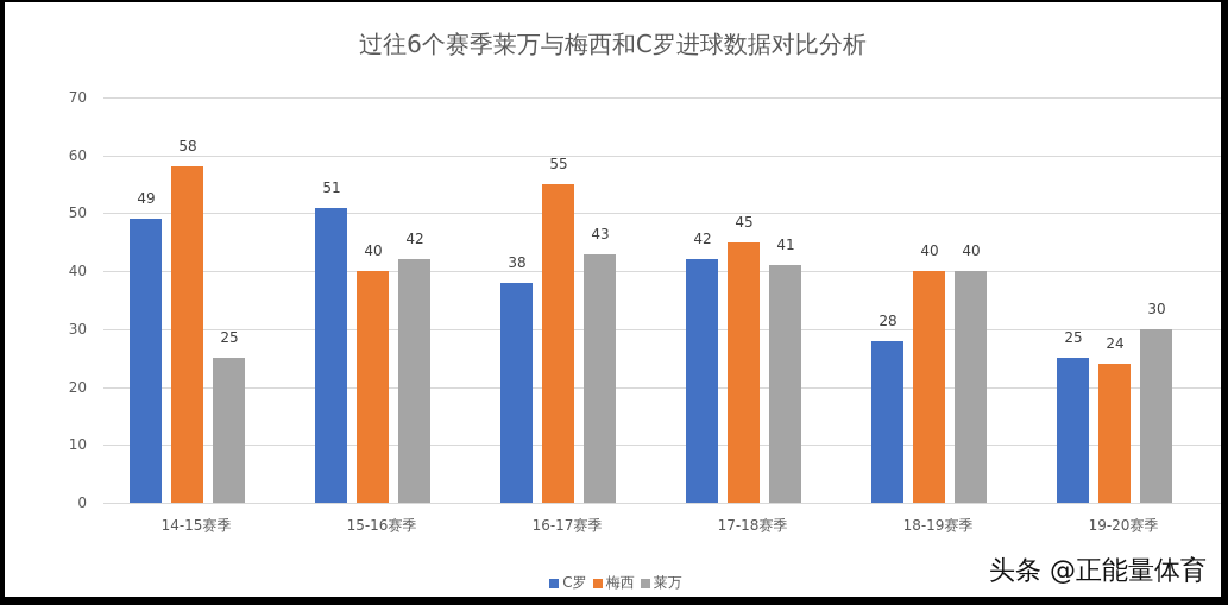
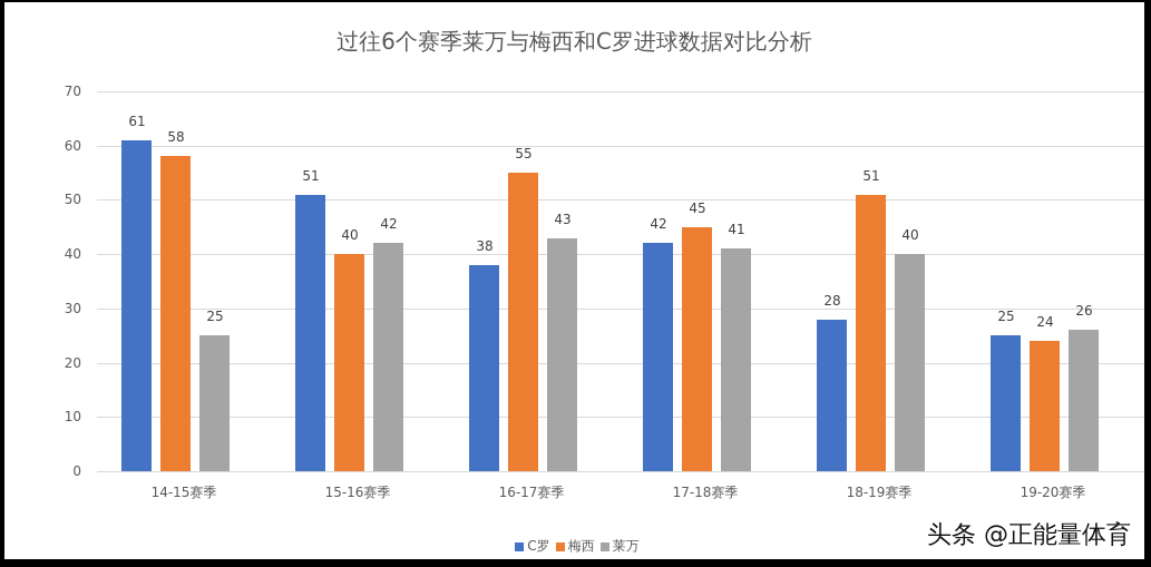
C罗/14-15赛季: 49 -> 61
梅西/18-19赛季: 40 -> 51
莱万/19-20赛季: 30 -> 26
